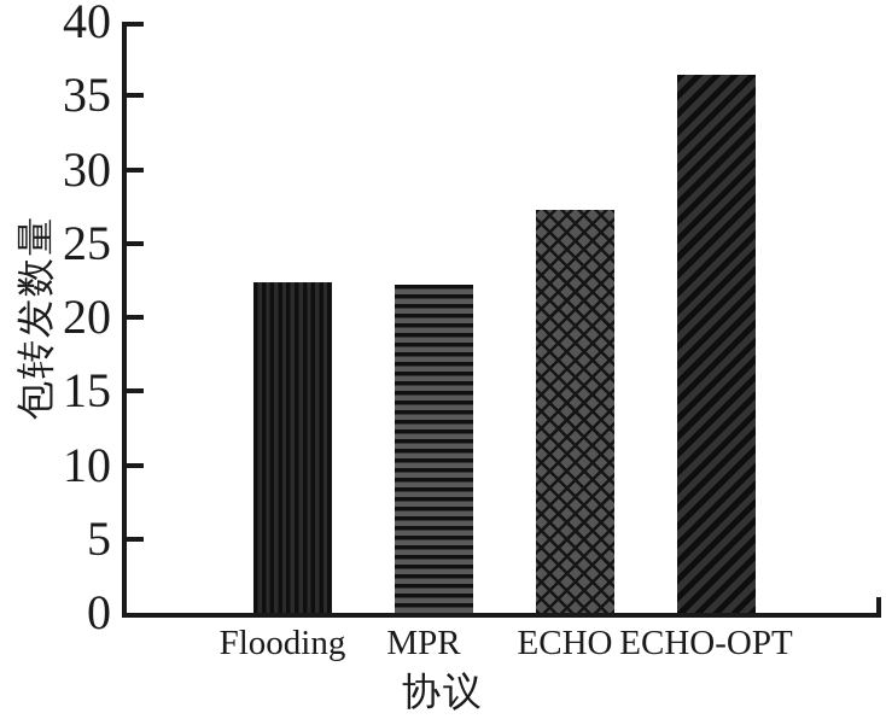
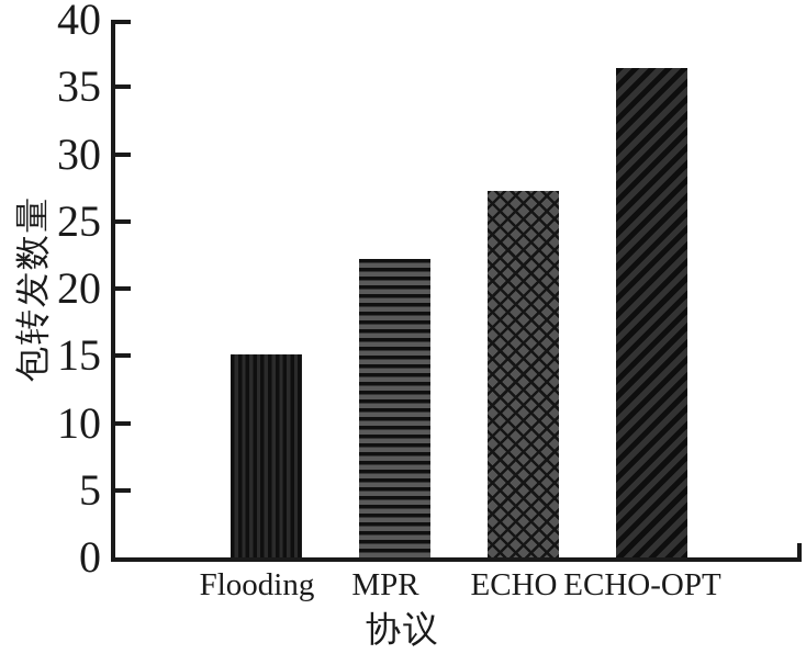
Flooding: 22.4 -> 15.1
